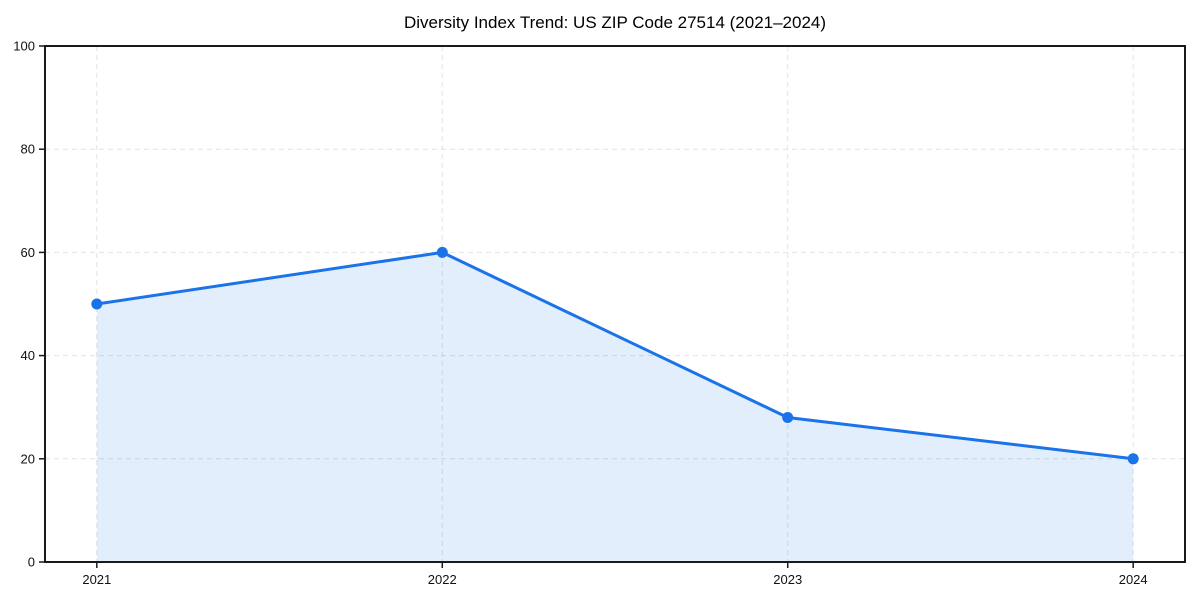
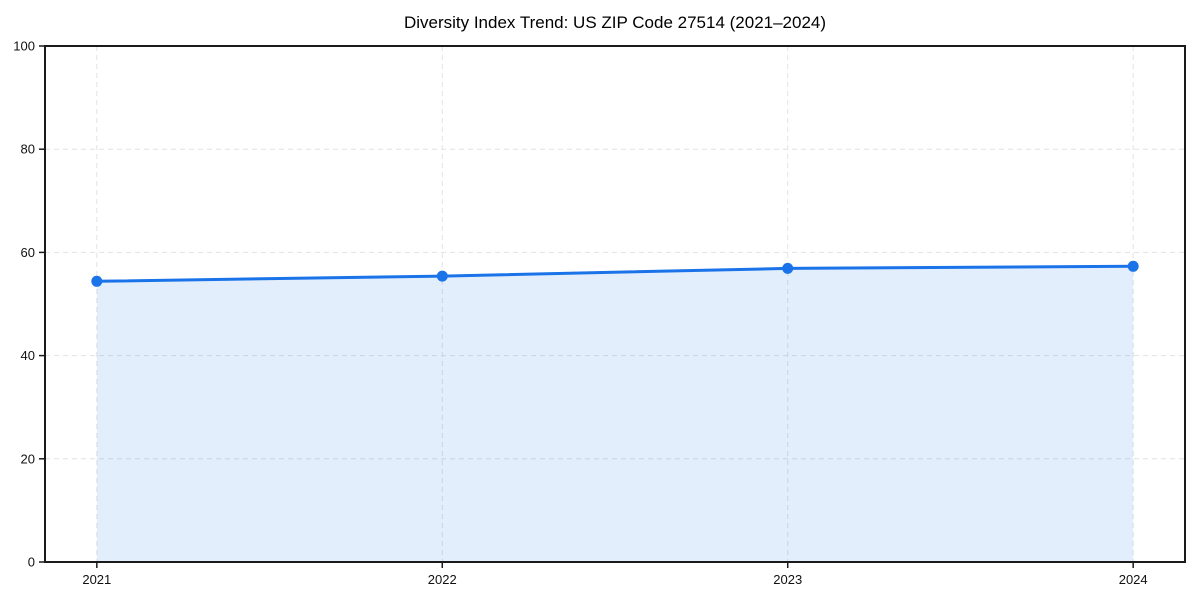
2021: 50 -> 54
2022: 60 -> 55
2023: 28 -> 57
2024: 20 -> 57
